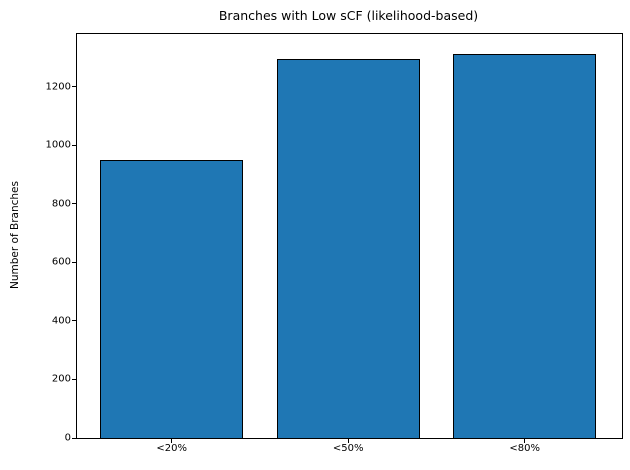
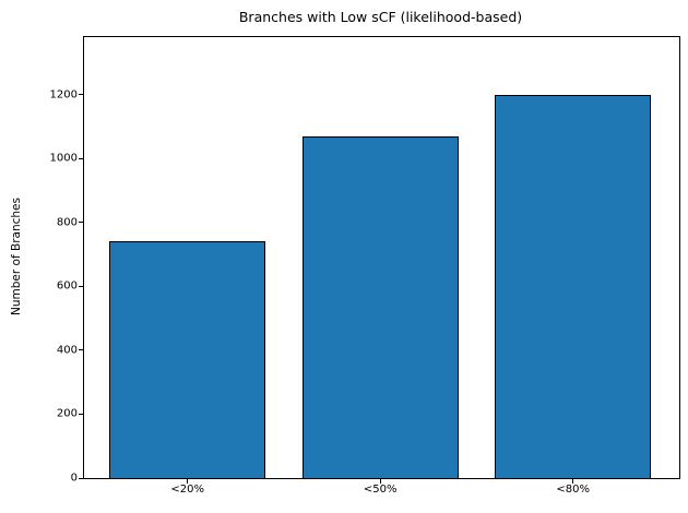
<20%: 950 -> 740
<50%: 1300 -> 1070
<80%: 1310 -> 1200
